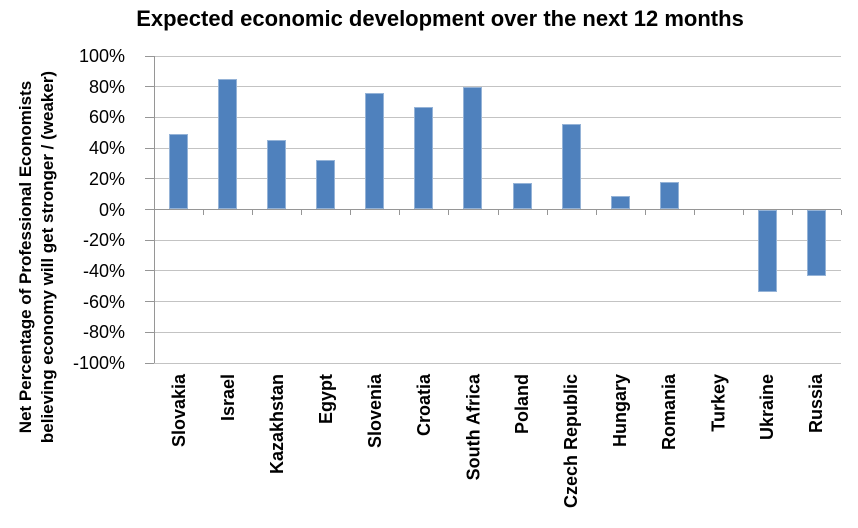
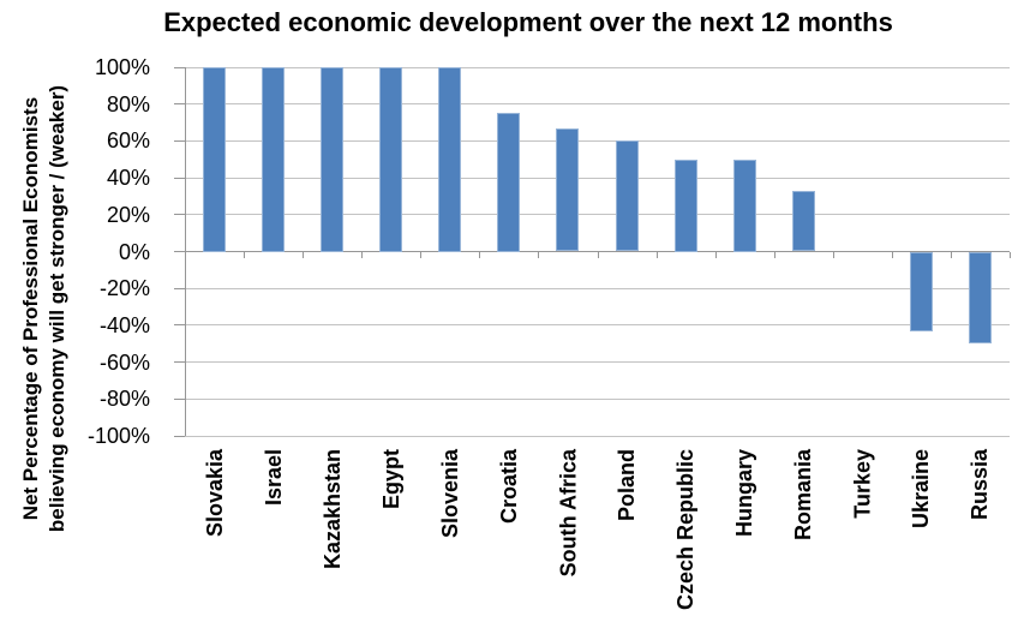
Slovakia: 49% -> 100%
Israel: 85% -> 100%
Kazakhstan: 45% -> 100%
Egypt: 32% -> 100%
Slovenia: 76% -> 100%
Croatia: 67% -> 75%
South Africa: 80% -> 67%
Poland: 17% -> 60%
Czech Republic: 56% -> 50%
Hungary: 9% -> 50%
Romania: 18% -> 33%
Ukraine: -54% -> -43%
Russia: -43% -> -50%
